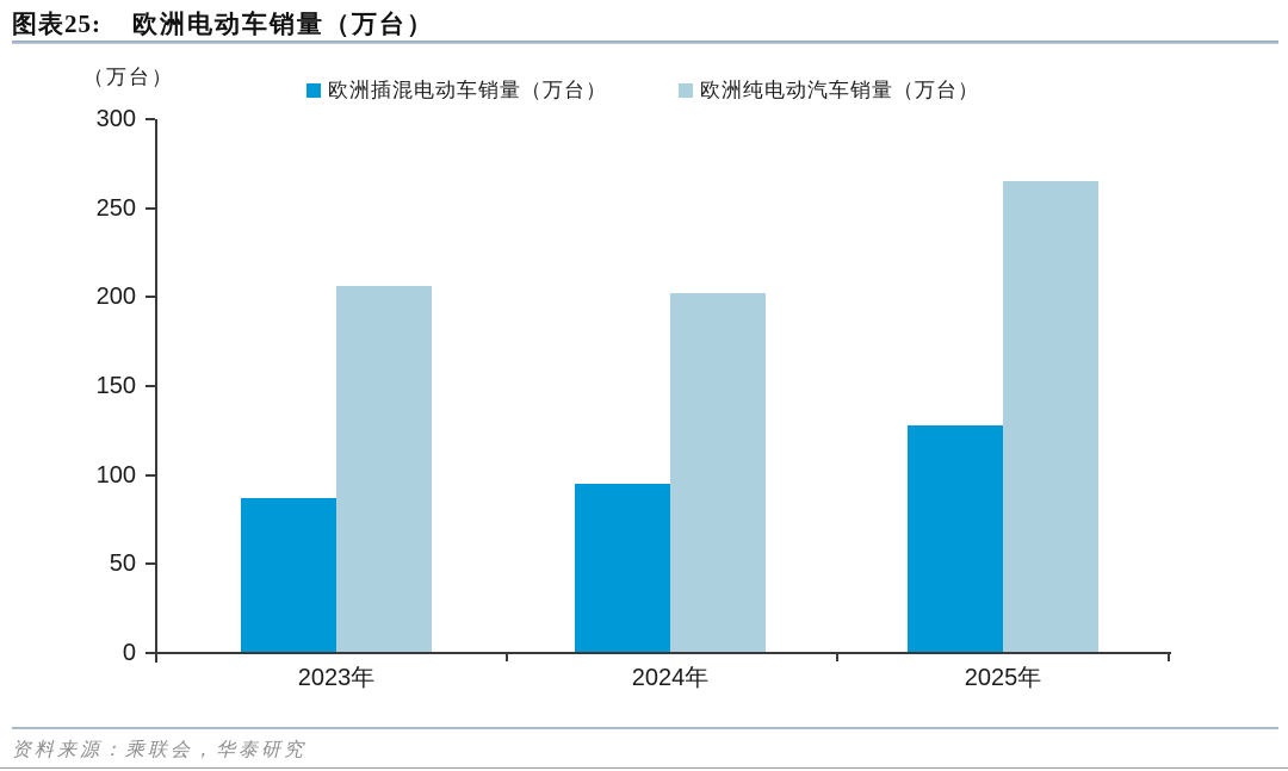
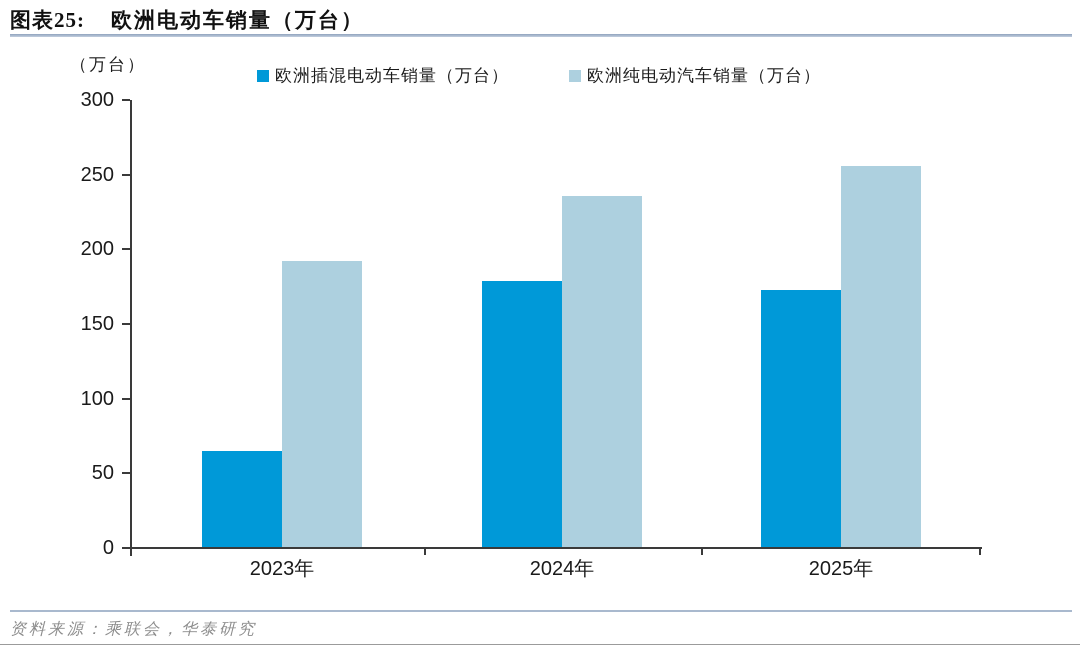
欧洲插混电动车销量（万台）/2023年: 87 -> 65
欧洲纯电动汽车销量（万台）/2023年: 206 -> 192
欧洲插混电动车销量（万台）/2024年: 95 -> 179
欧洲纯电动汽车销量（万台）/2024年: 202 -> 236
欧洲插混电动车销量（万台）/2025年: 128 -> 173
欧洲纯电动汽车销量（万台）/2025年: 265 -> 256
